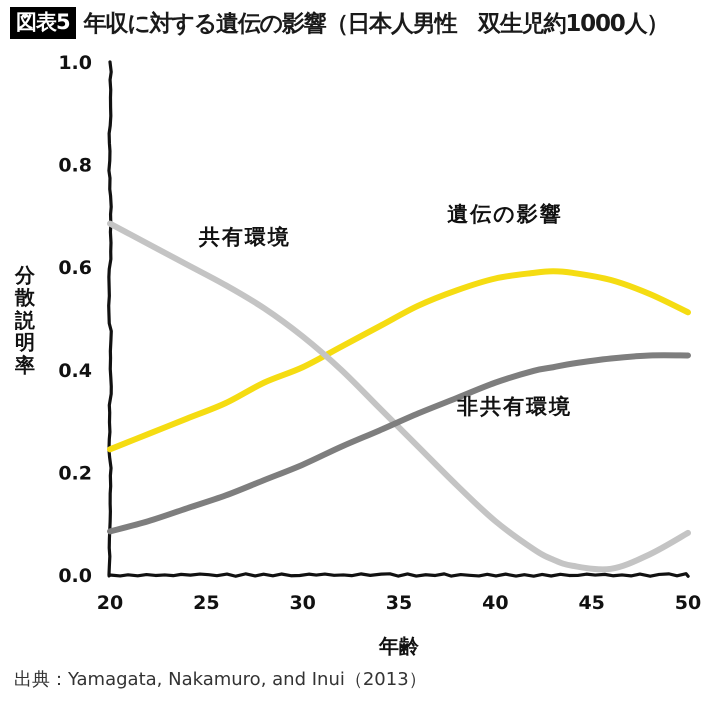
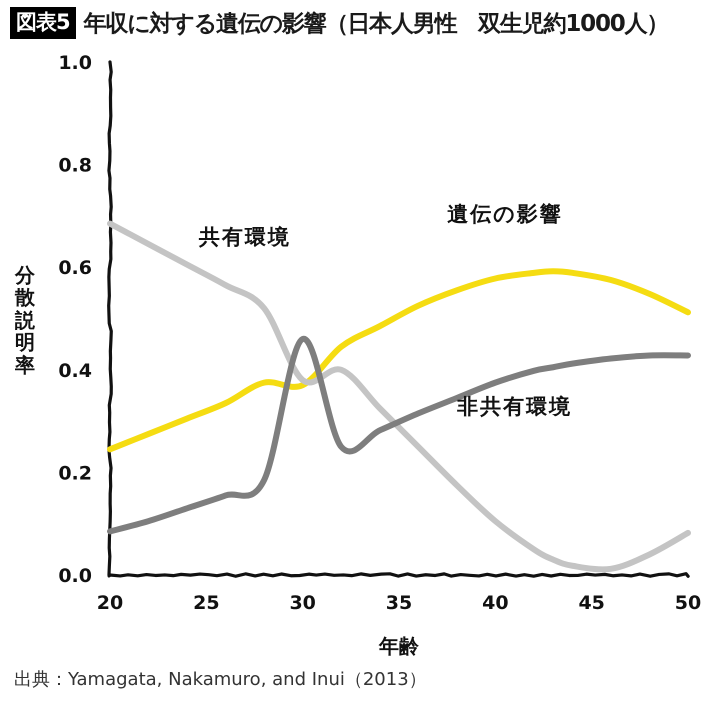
遺伝の影響/30: 0.41 -> 0.37
共有環境/30: 0.47 -> 0.38
非共有環境/30: 0.21 -> 0.46
